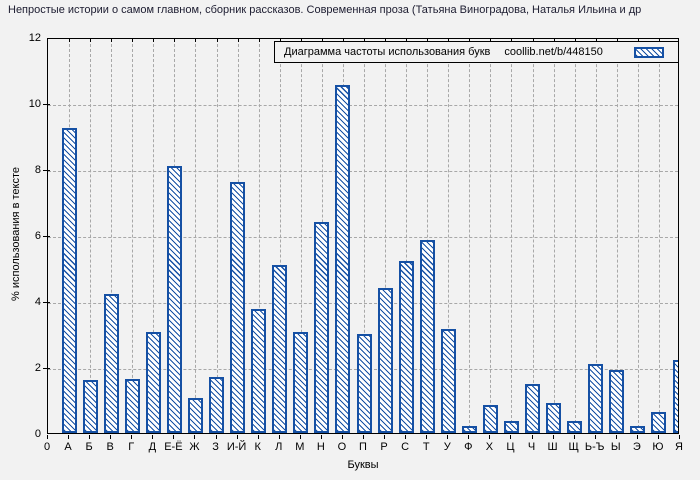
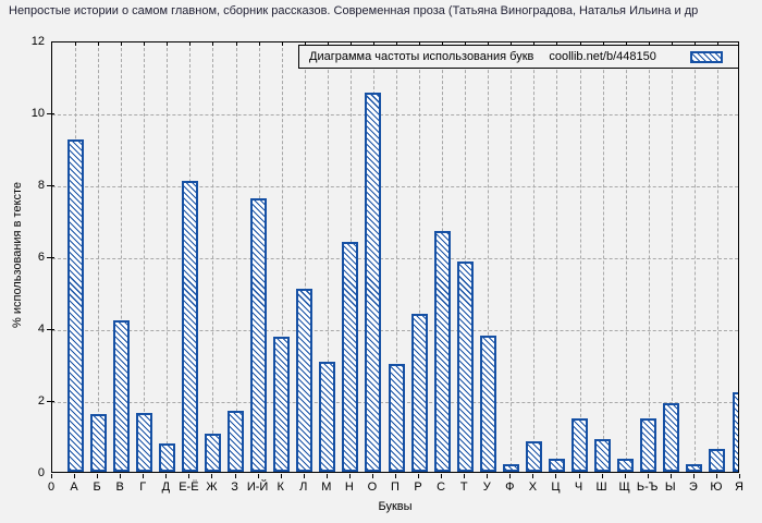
Д: 3.0 -> 0.8
С: 5.2 -> 6.7
У: 3.1 -> 3.8
Ь-Ъ: 2.1 -> 1.5
